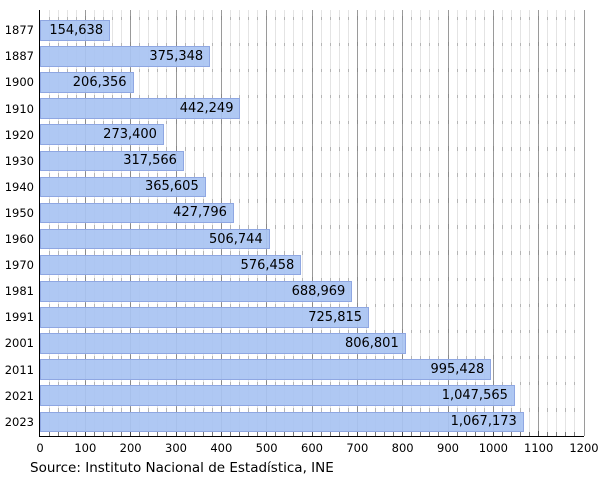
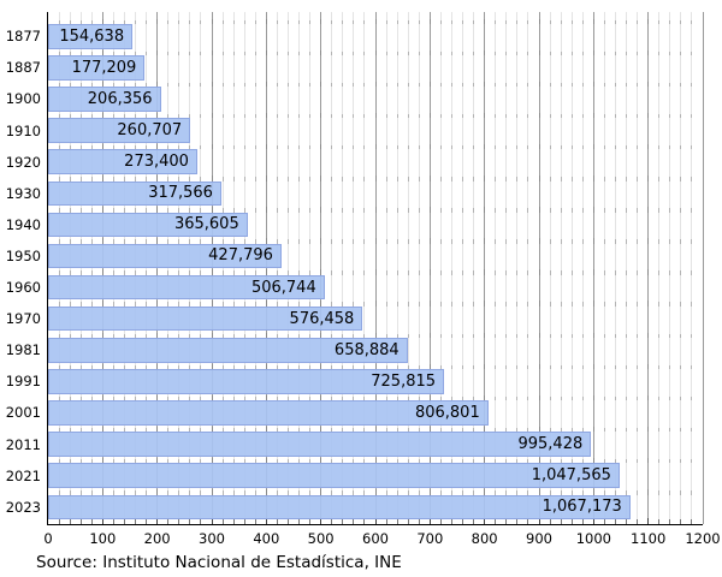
1887: 375,348 -> 177,209
1910: 442,249 -> 260,707
1981: 688,969 -> 658,884
